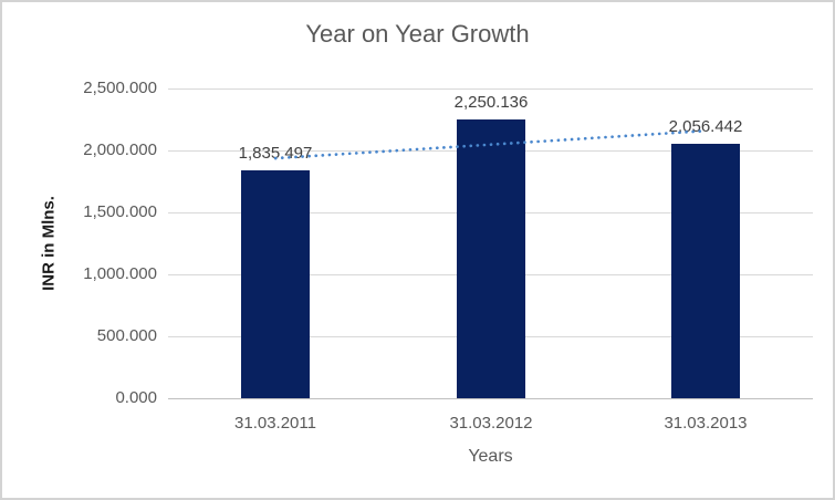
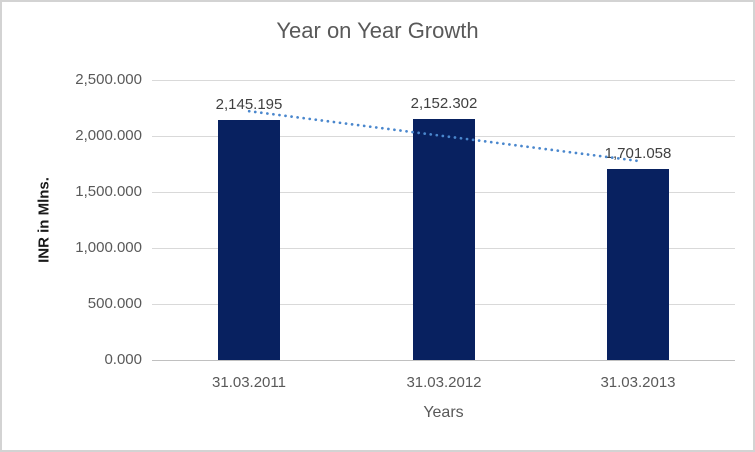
31.03.2011: 1,835.497 -> 2,145.195
31.03.2012: 2,250.136 -> 2,152.302
31.03.2013: 2,056.442 -> 1,701.058
